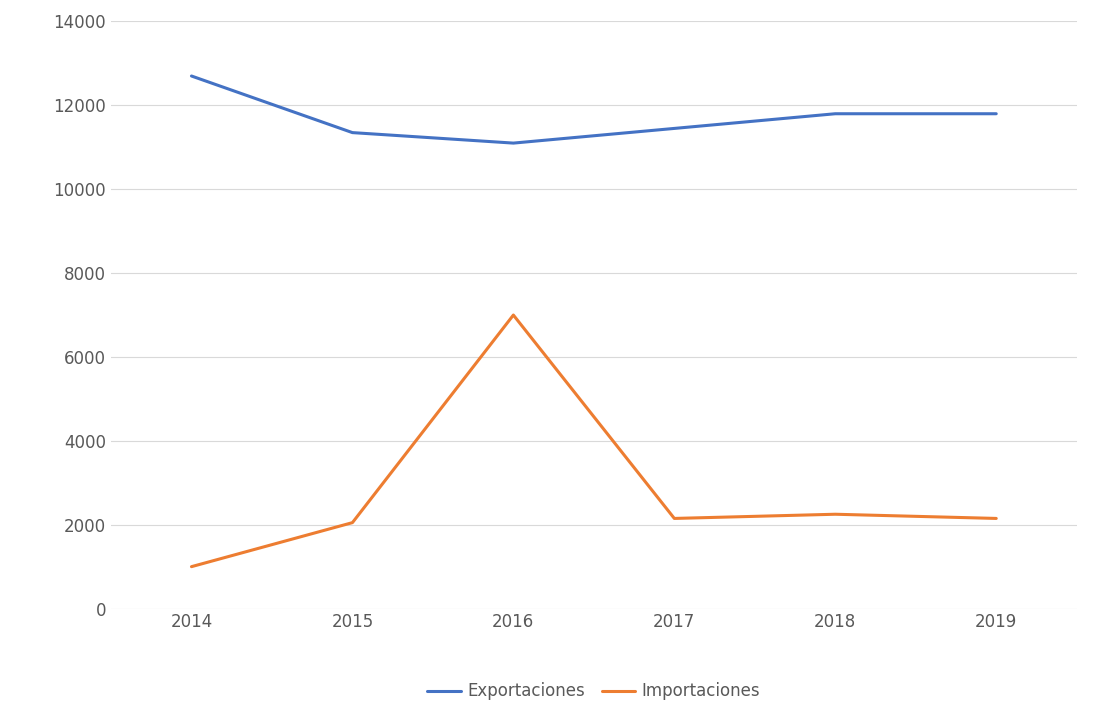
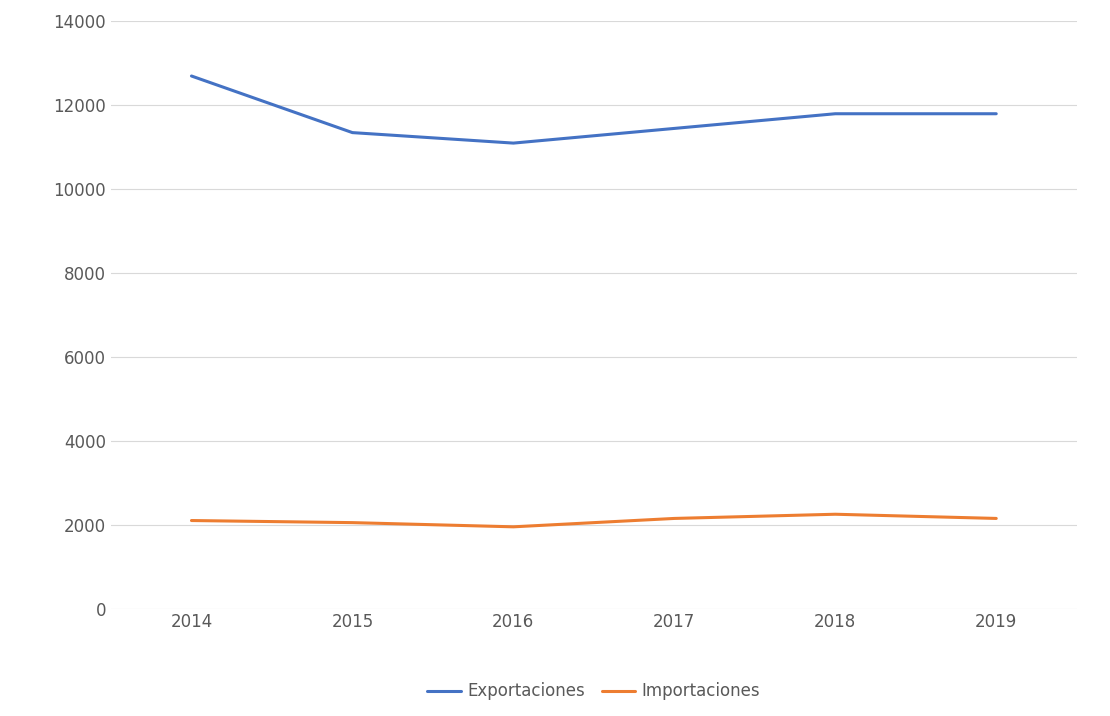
Importaciones/2014: 1000 -> 2100
Importaciones/2016: 7000 -> 1950
